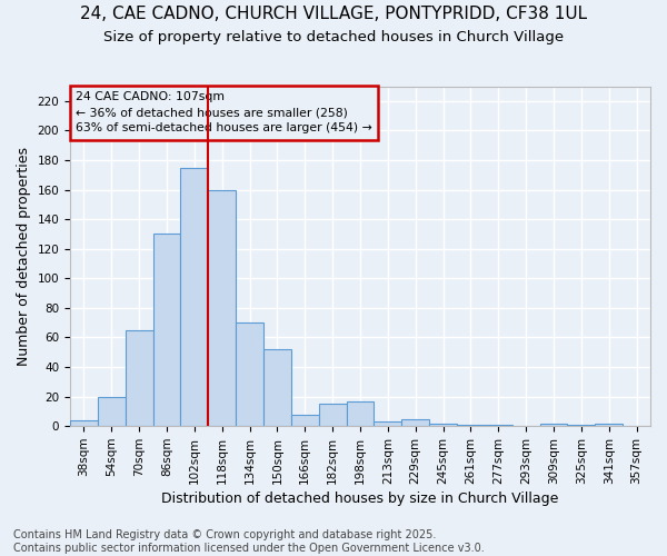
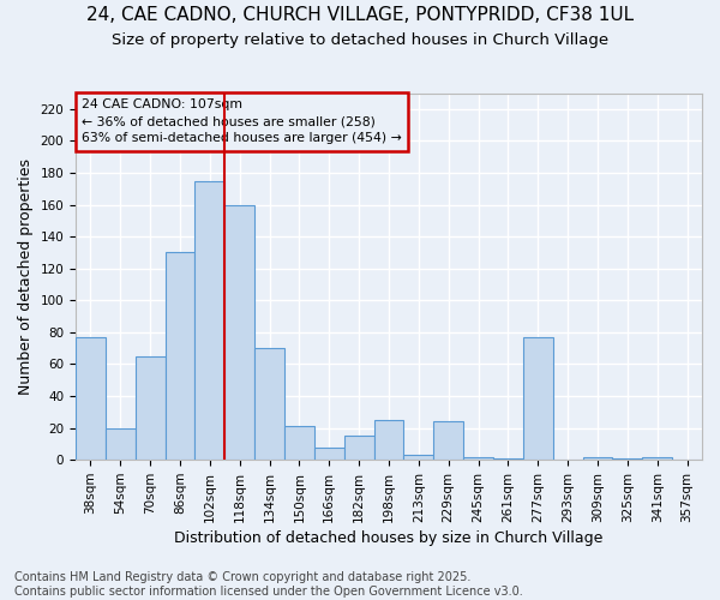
38sqm: 4 -> 77
150sqm: 52 -> 21
198sqm: 17 -> 25
229sqm: 5 -> 24
277sqm: 1 -> 77
